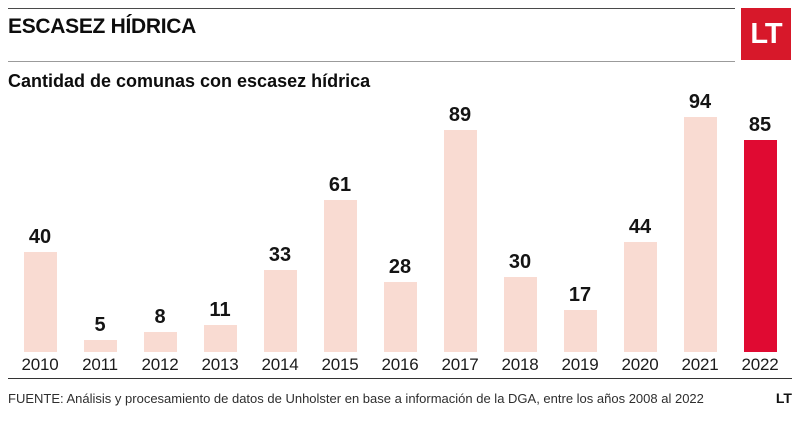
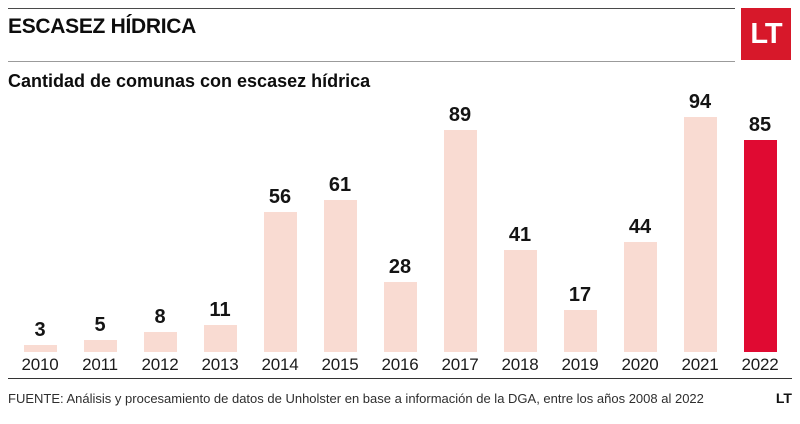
2010: 40 -> 3
2014: 33 -> 56
2018: 30 -> 41
